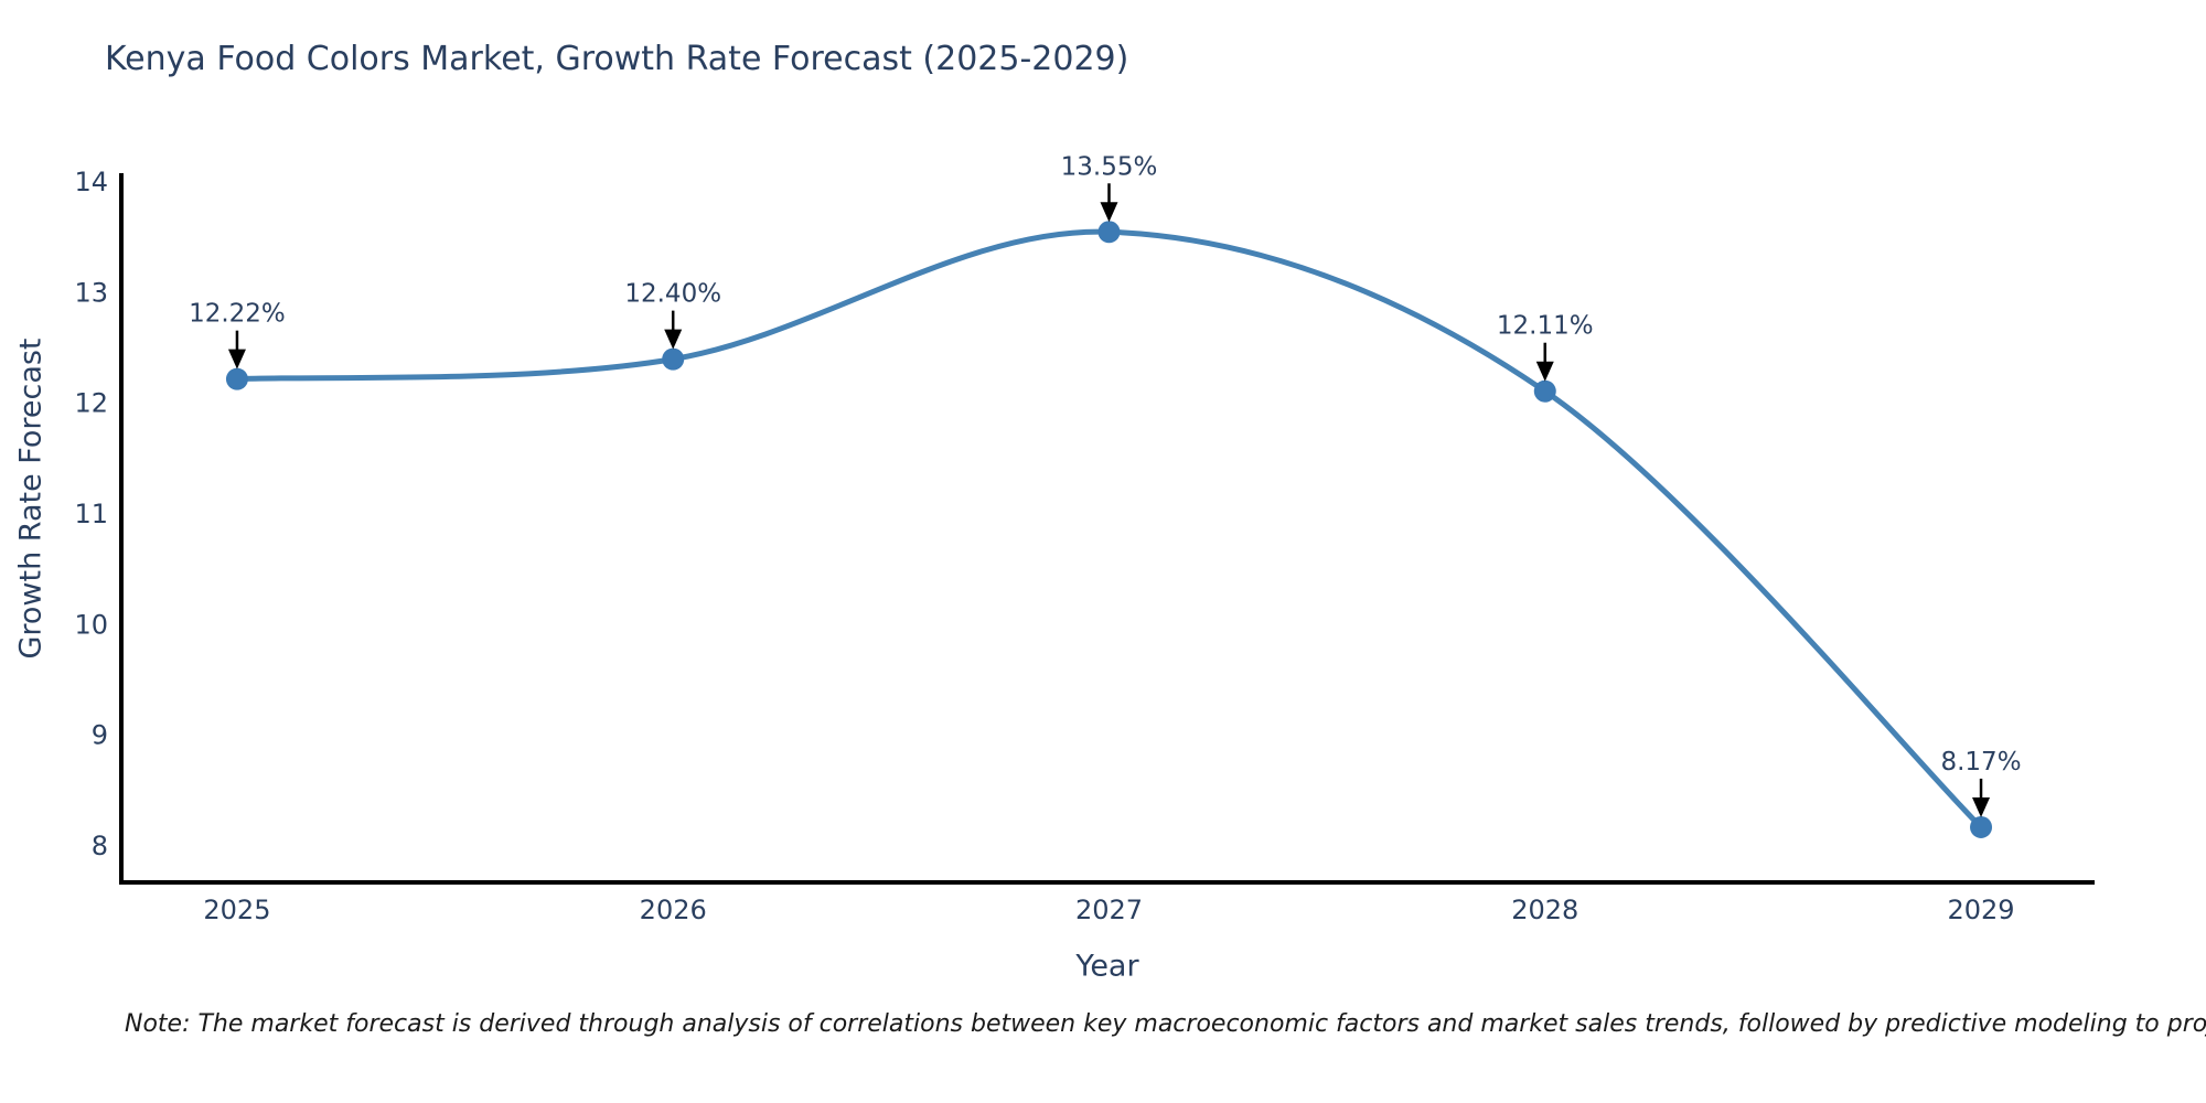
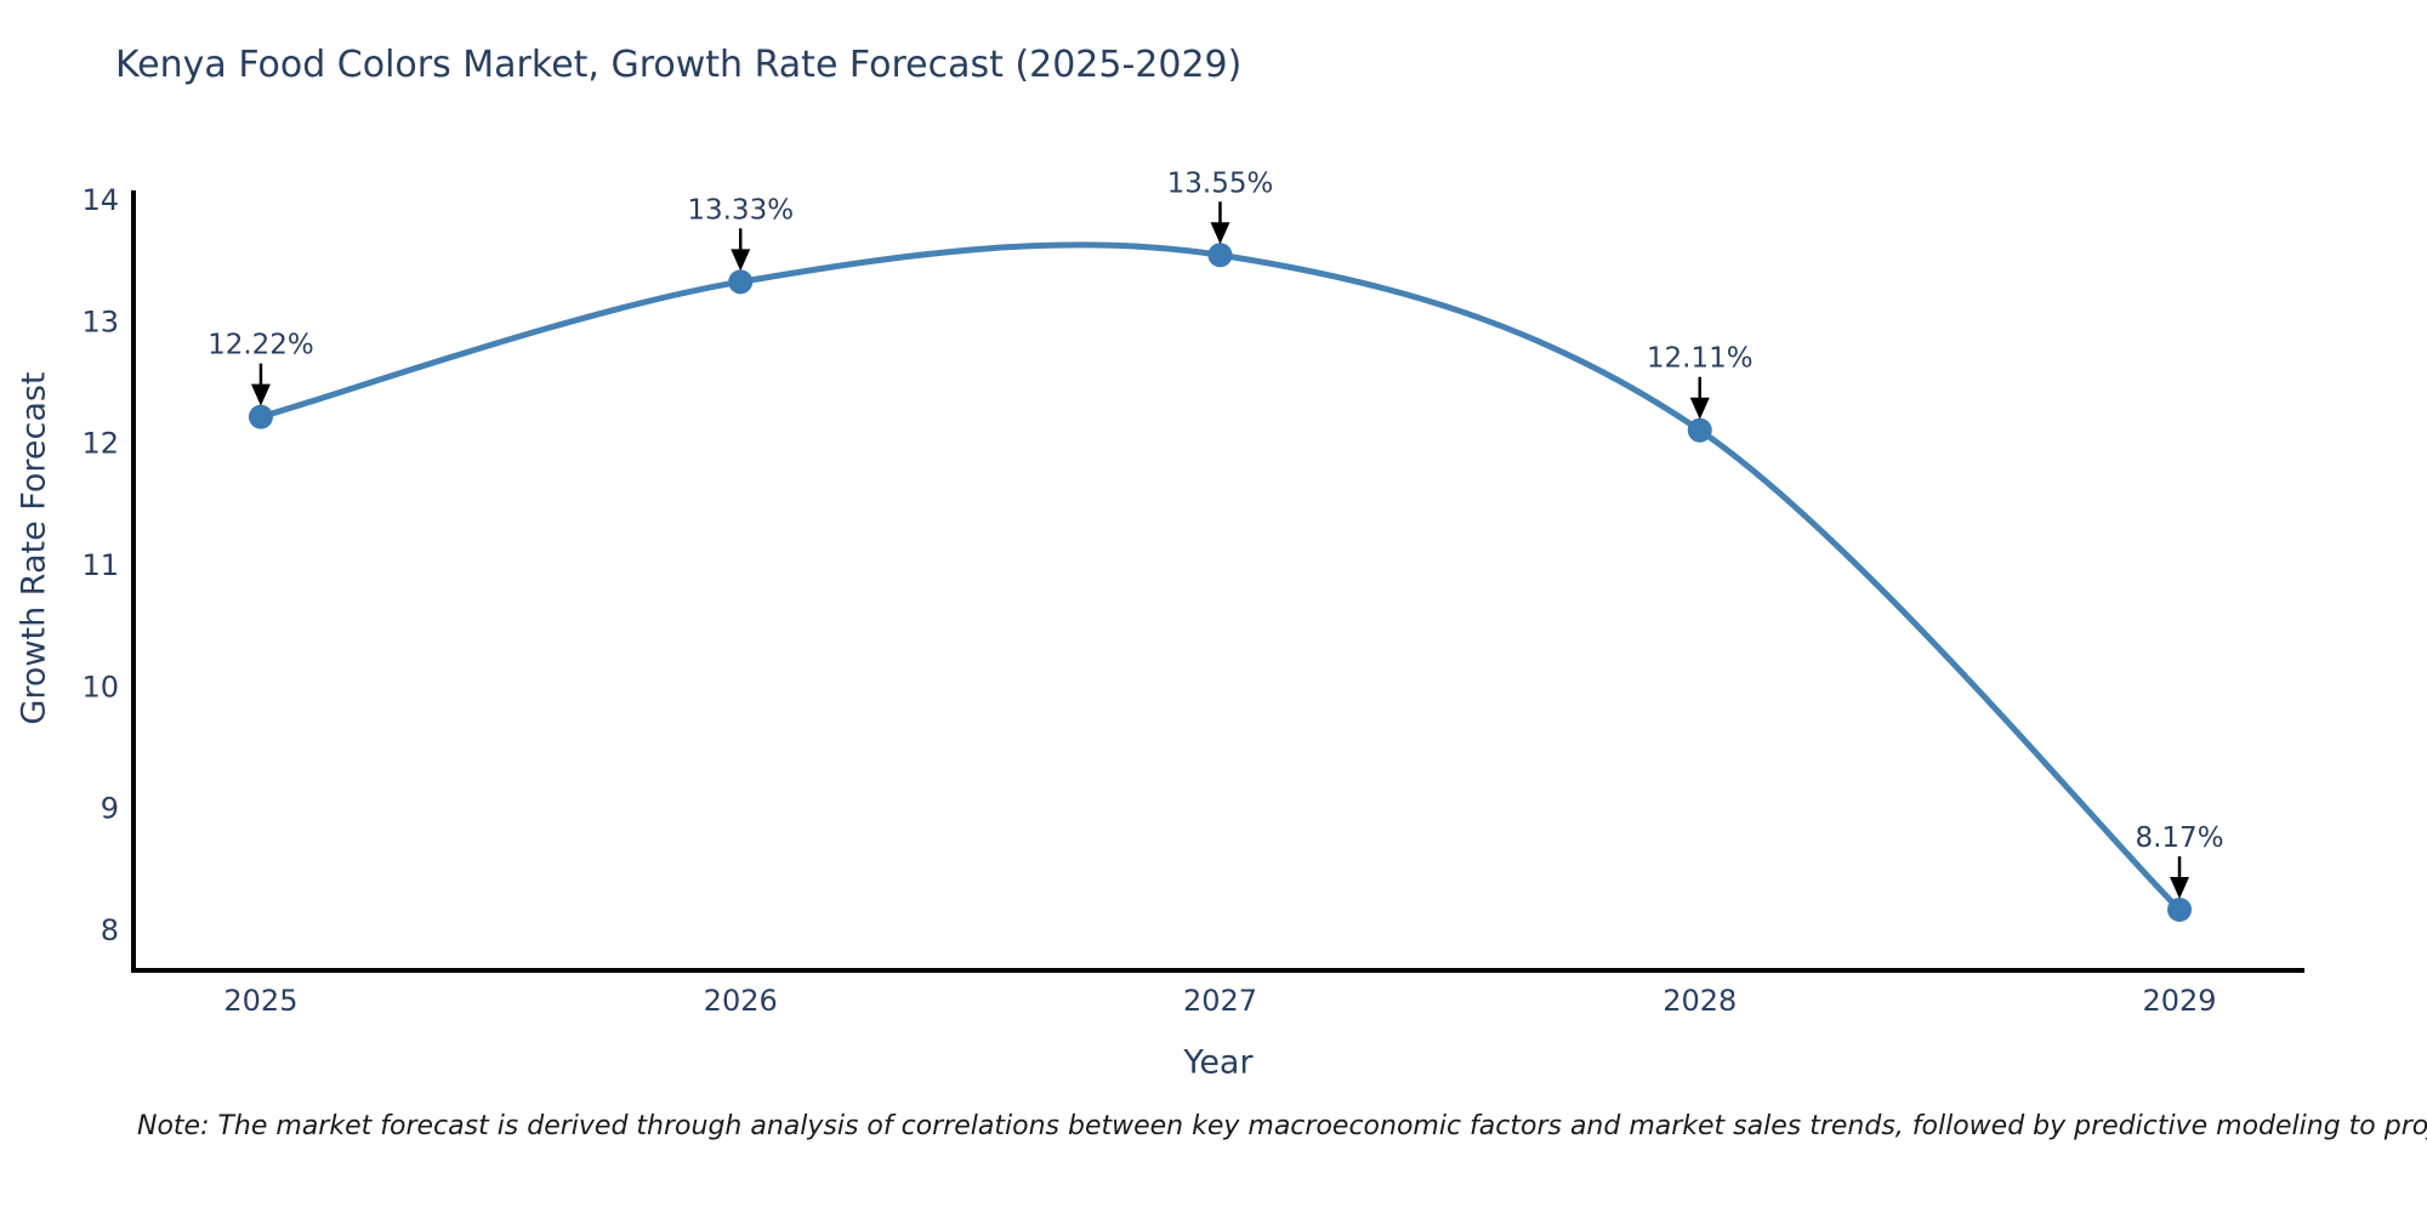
2026: 12.40% -> 13.33%
